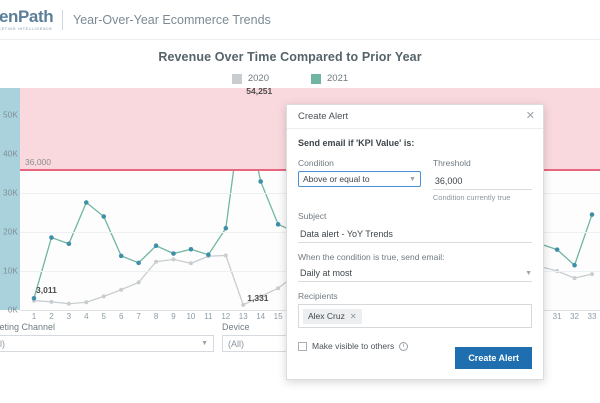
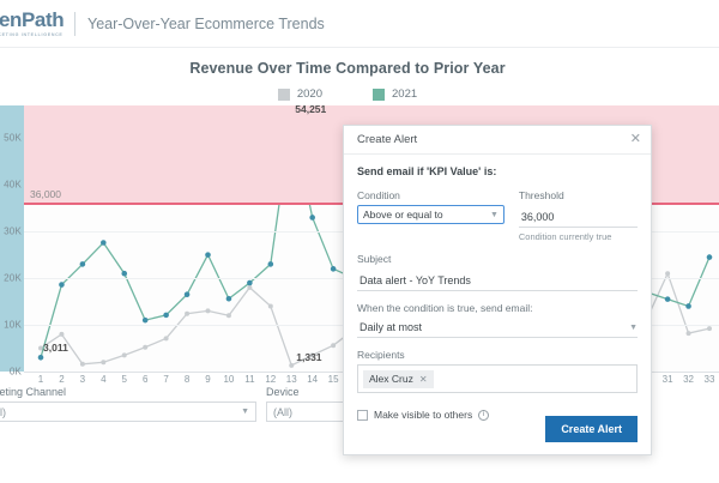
2020/1: 2K -> 5K
2020/2: 2K -> 8K
2021/3: 17K -> 23K
2021/5: 24K -> 21K
2021/6: 14K -> 11K
2021/9: 14K -> 25K
2020/11: 14K -> 18K
2021/11: 14K -> 19K
2021/12: 21K -> 23K
2020/31: 10K -> 21K
2021/32: 12K -> 14K
